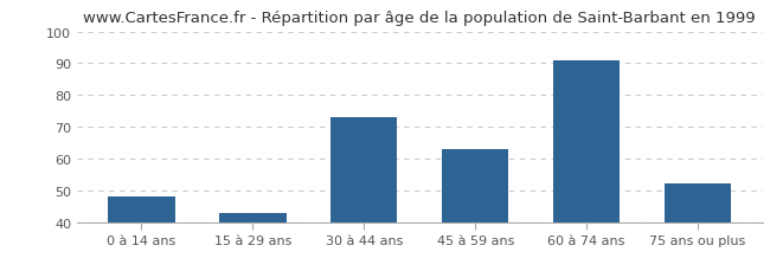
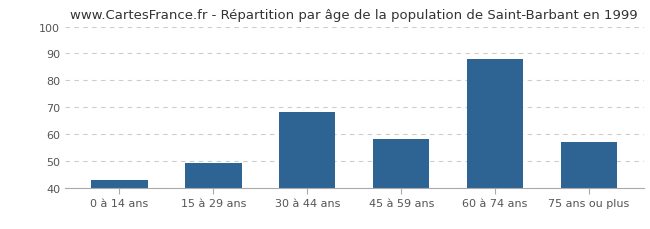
0 à 14 ans: 48 -> 43
15 à 29 ans: 43 -> 49
30 à 44 ans: 73 -> 68
45 à 59 ans: 63 -> 58
60 à 74 ans: 91 -> 88
75 ans ou plus: 52 -> 57
